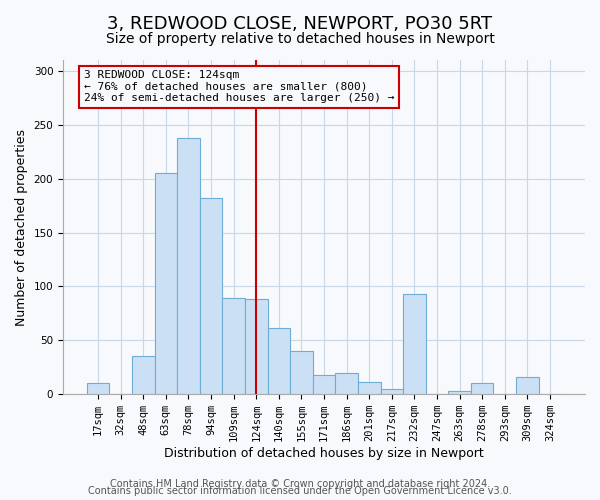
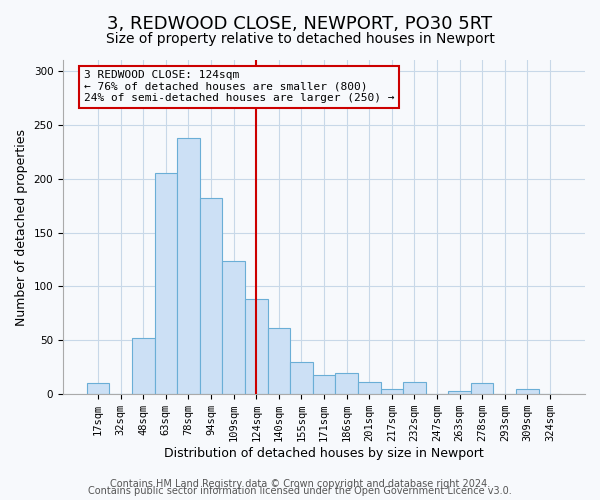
48sqm: 35 -> 52
109sqm: 89 -> 124
155sqm: 40 -> 30
232sqm: 93 -> 11
309sqm: 16 -> 5
